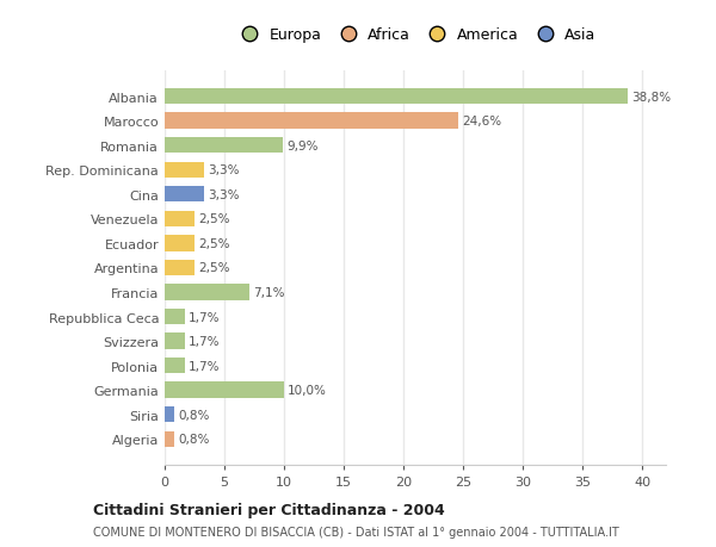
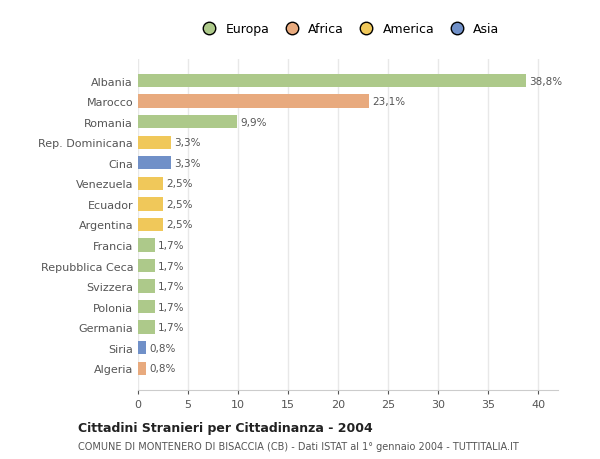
Marocco: 24,6% -> 23,1%
Francia: 7,1% -> 1,7%
Germania: 10,0% -> 1,7%
